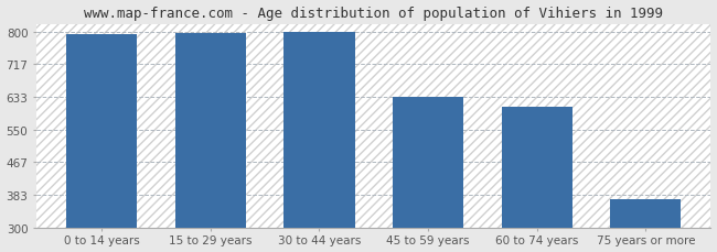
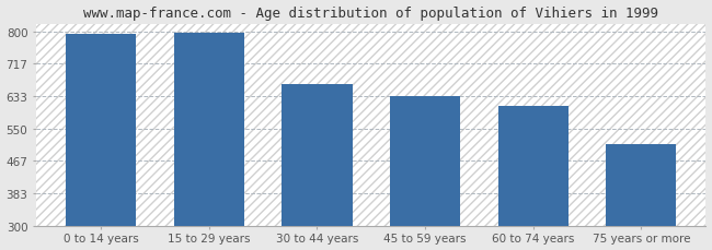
30 to 44 years: 800 -> 665
75 years or more: 373 -> 510
